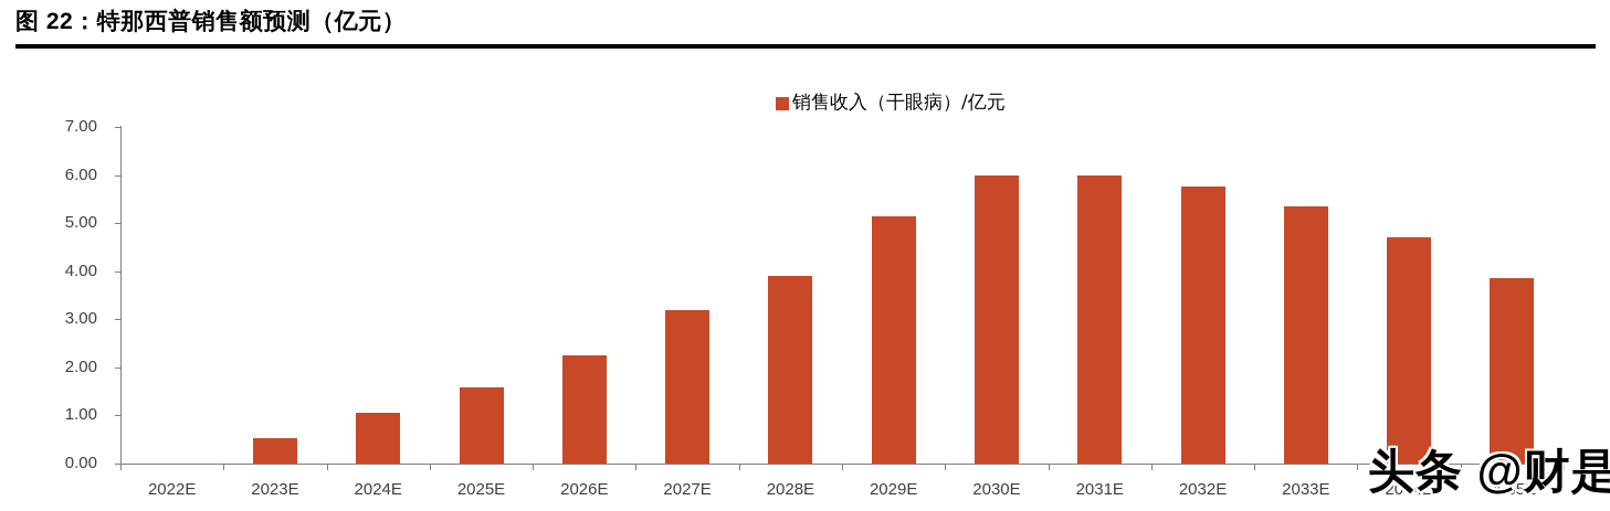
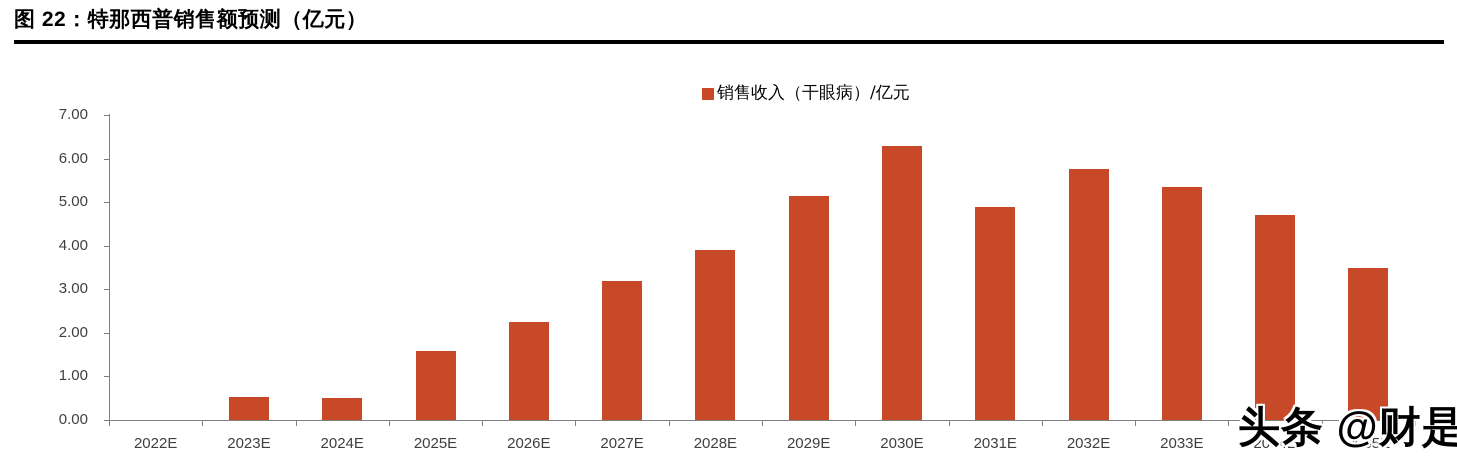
2024E: 1.1 -> 0.5
2030E: 6.0 -> 6.3
2031E: 6.0 -> 4.9
2035E: 3.9 -> 3.5
